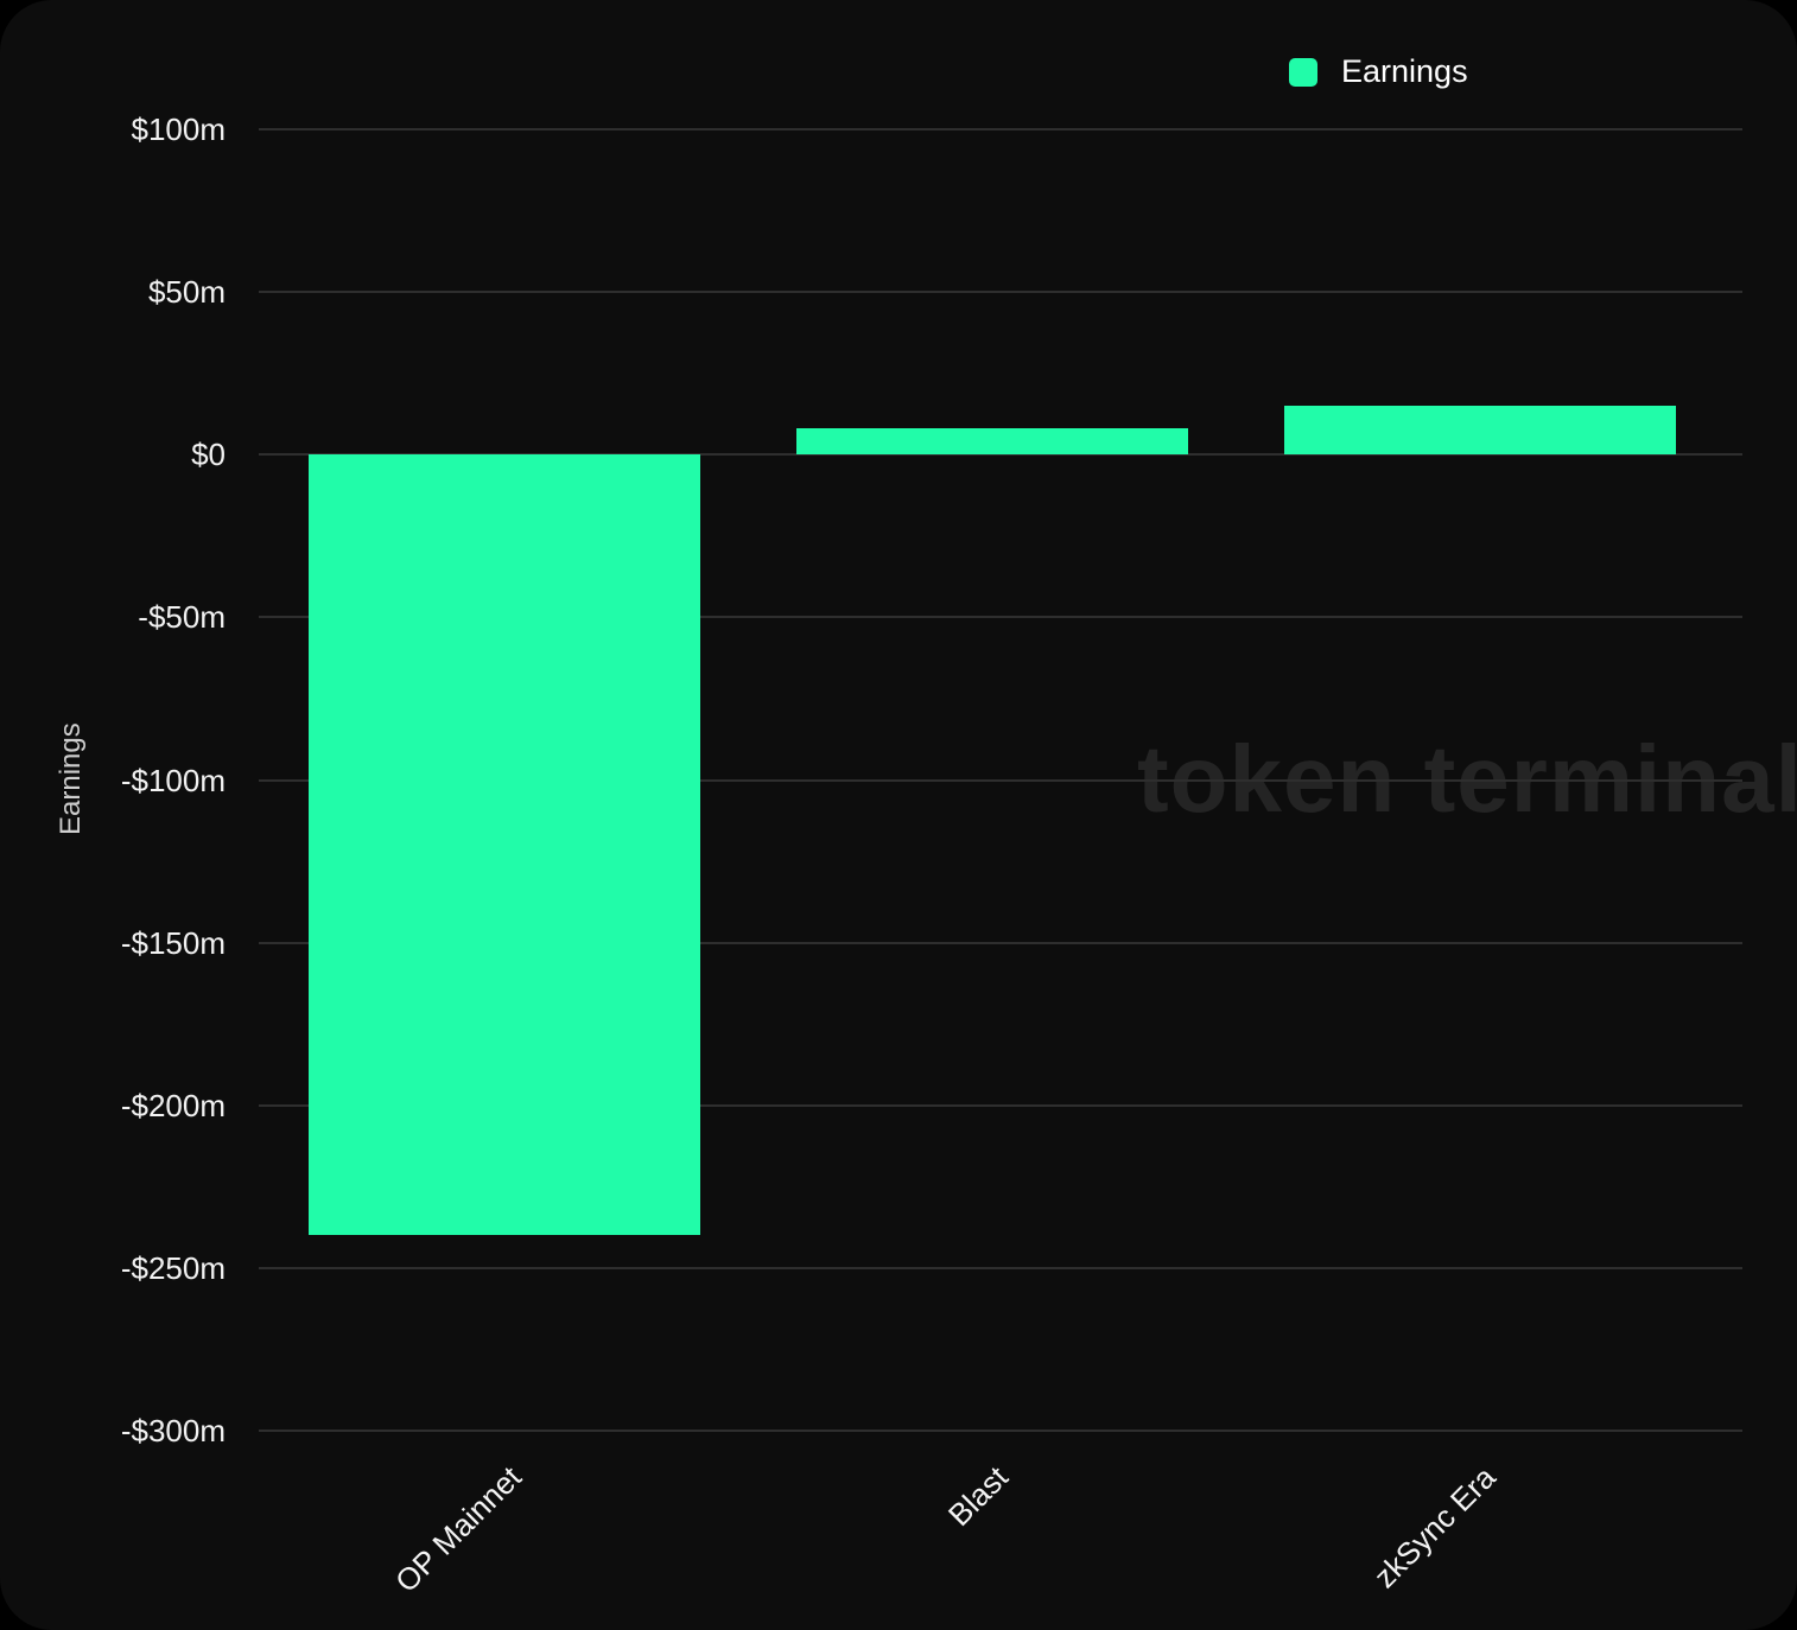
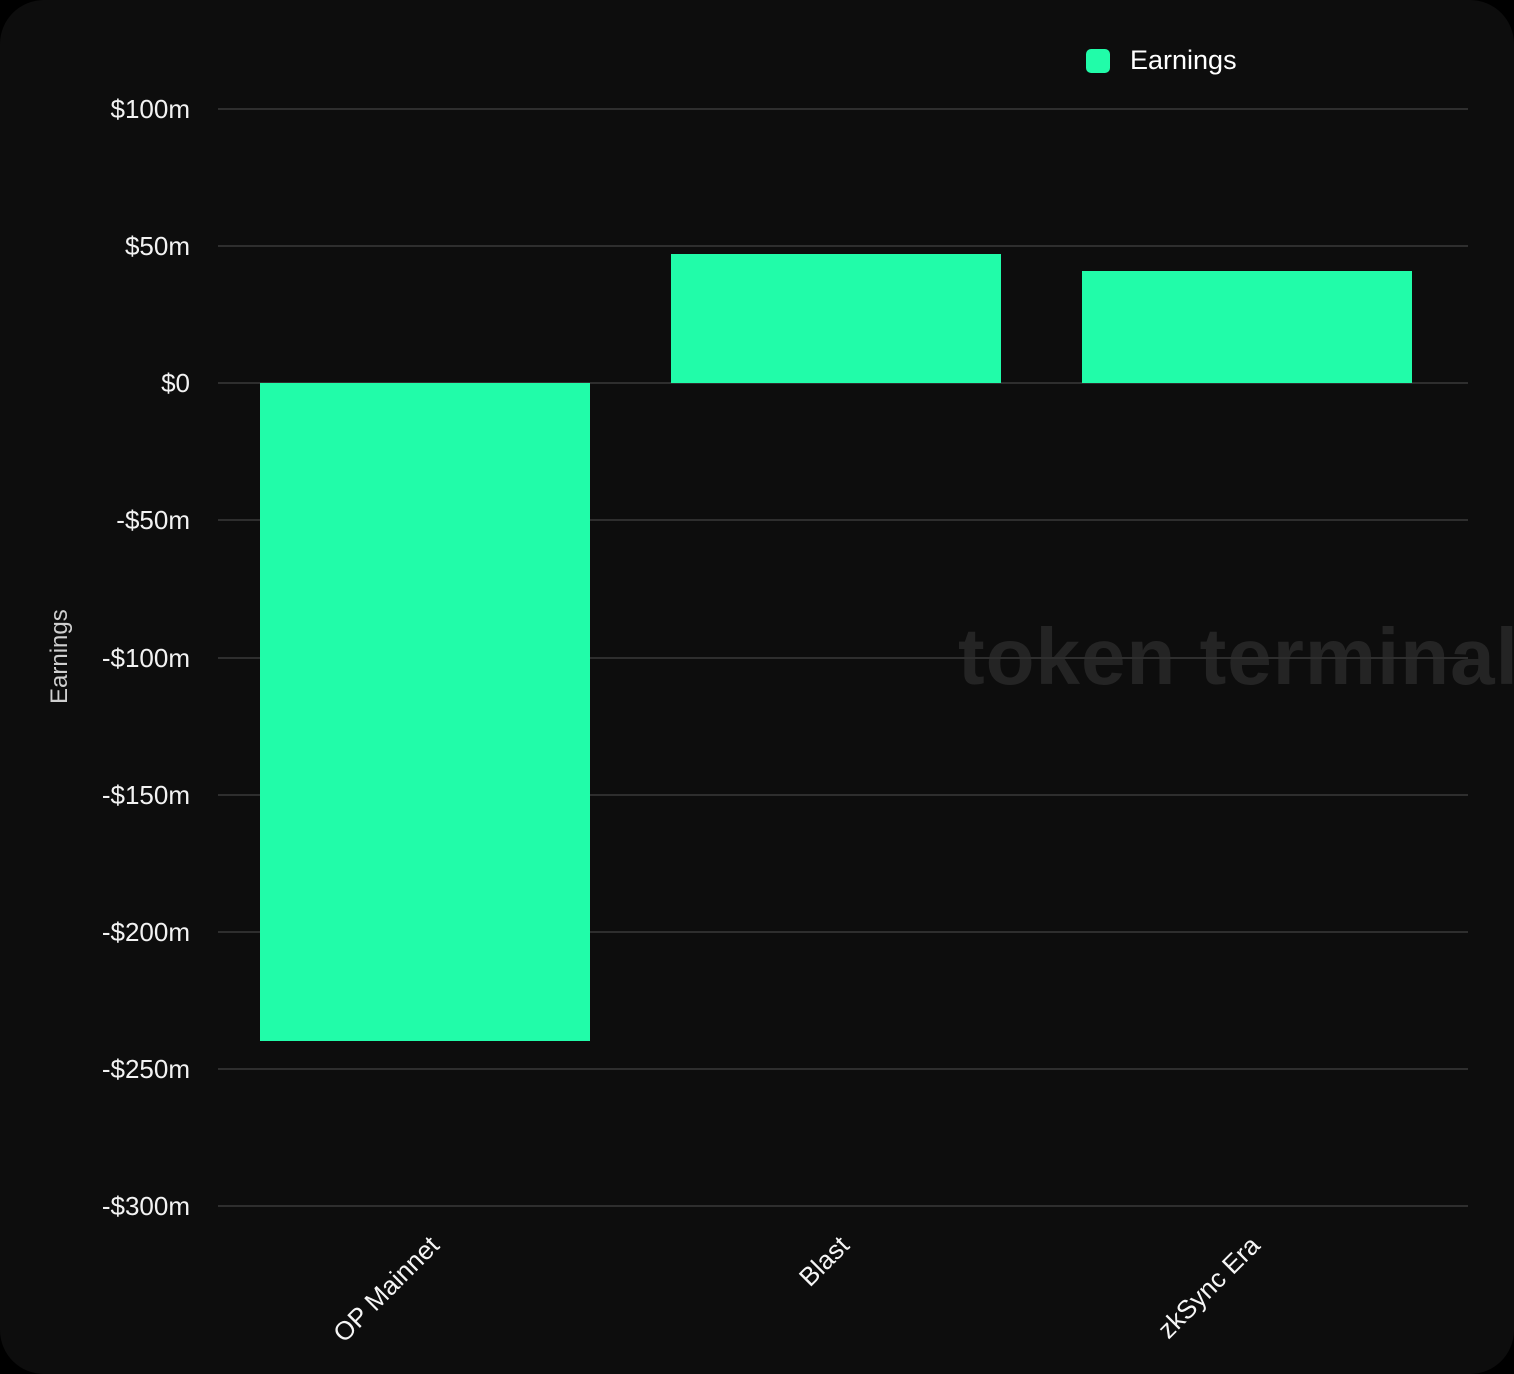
Blast: $8m -> $47m
zkSync Era: $15m -> $41m
